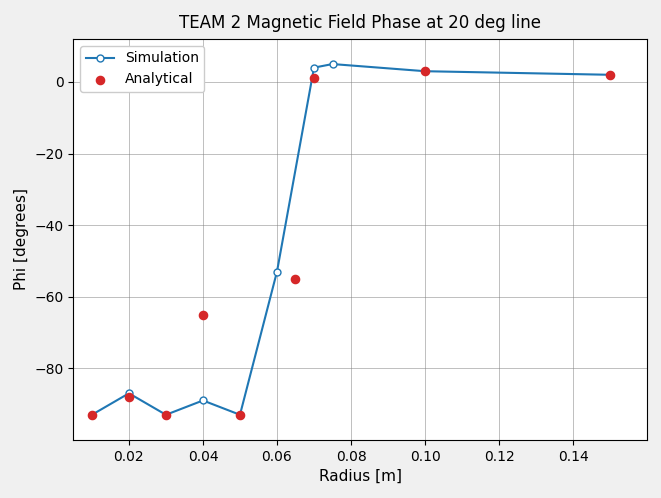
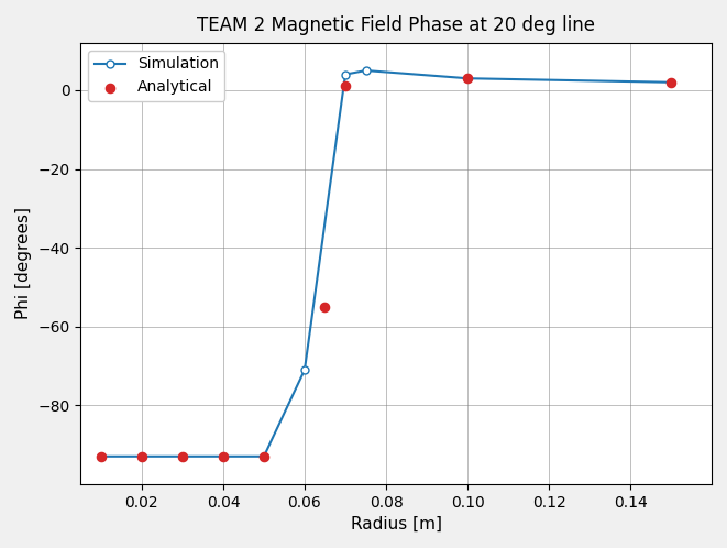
Simulation/0.02: -87 -> -93
Analytical/0.02: -88 -> -93
Simulation/0.04: -89 -> -93
Analytical/0.04: -65 -> -93
Simulation/0.06: -53 -> -71
